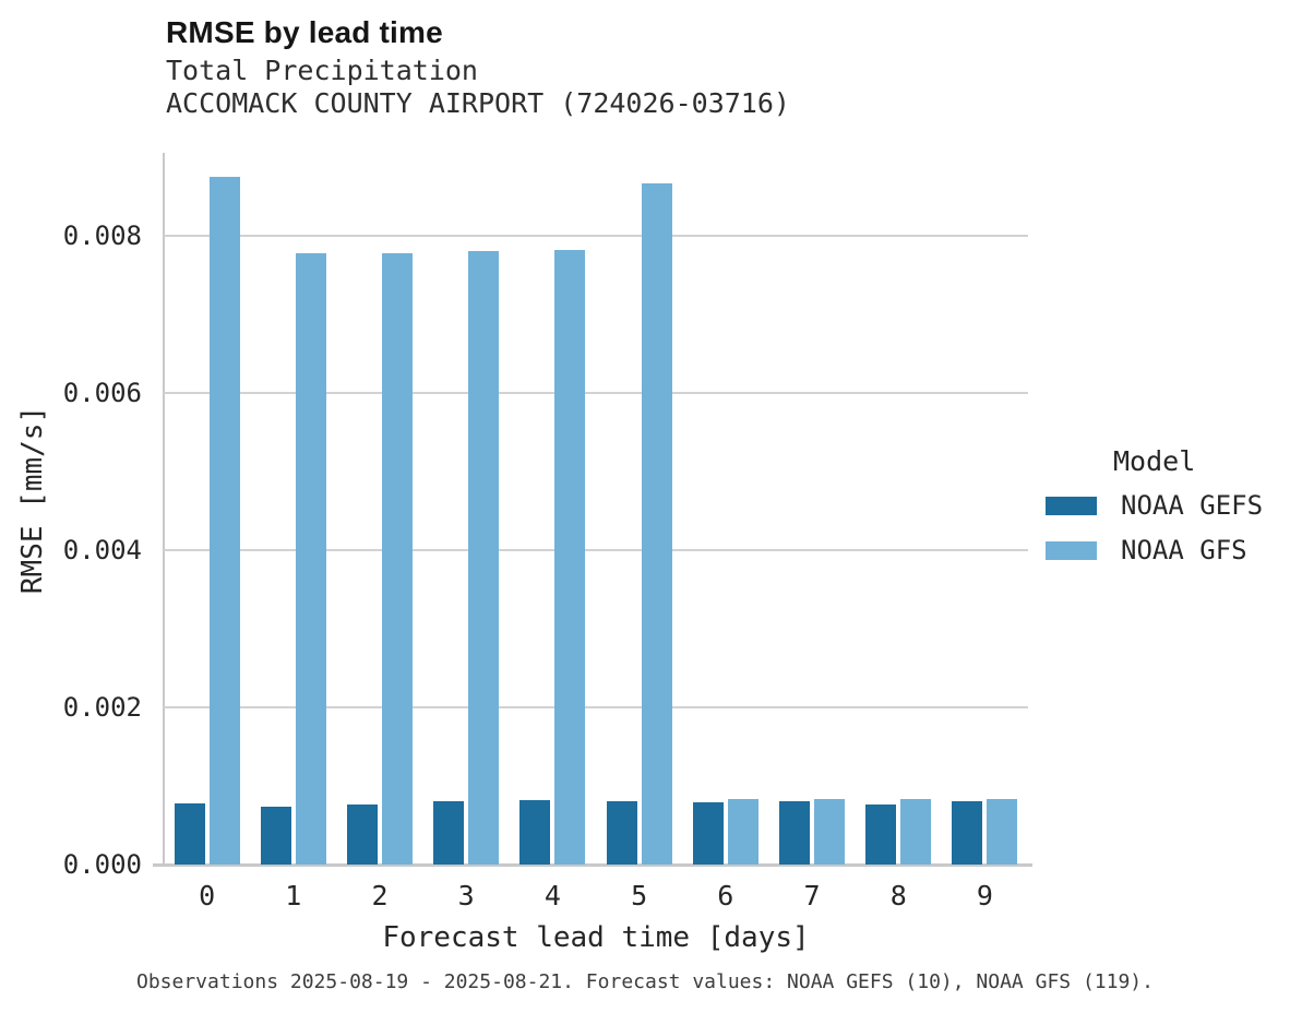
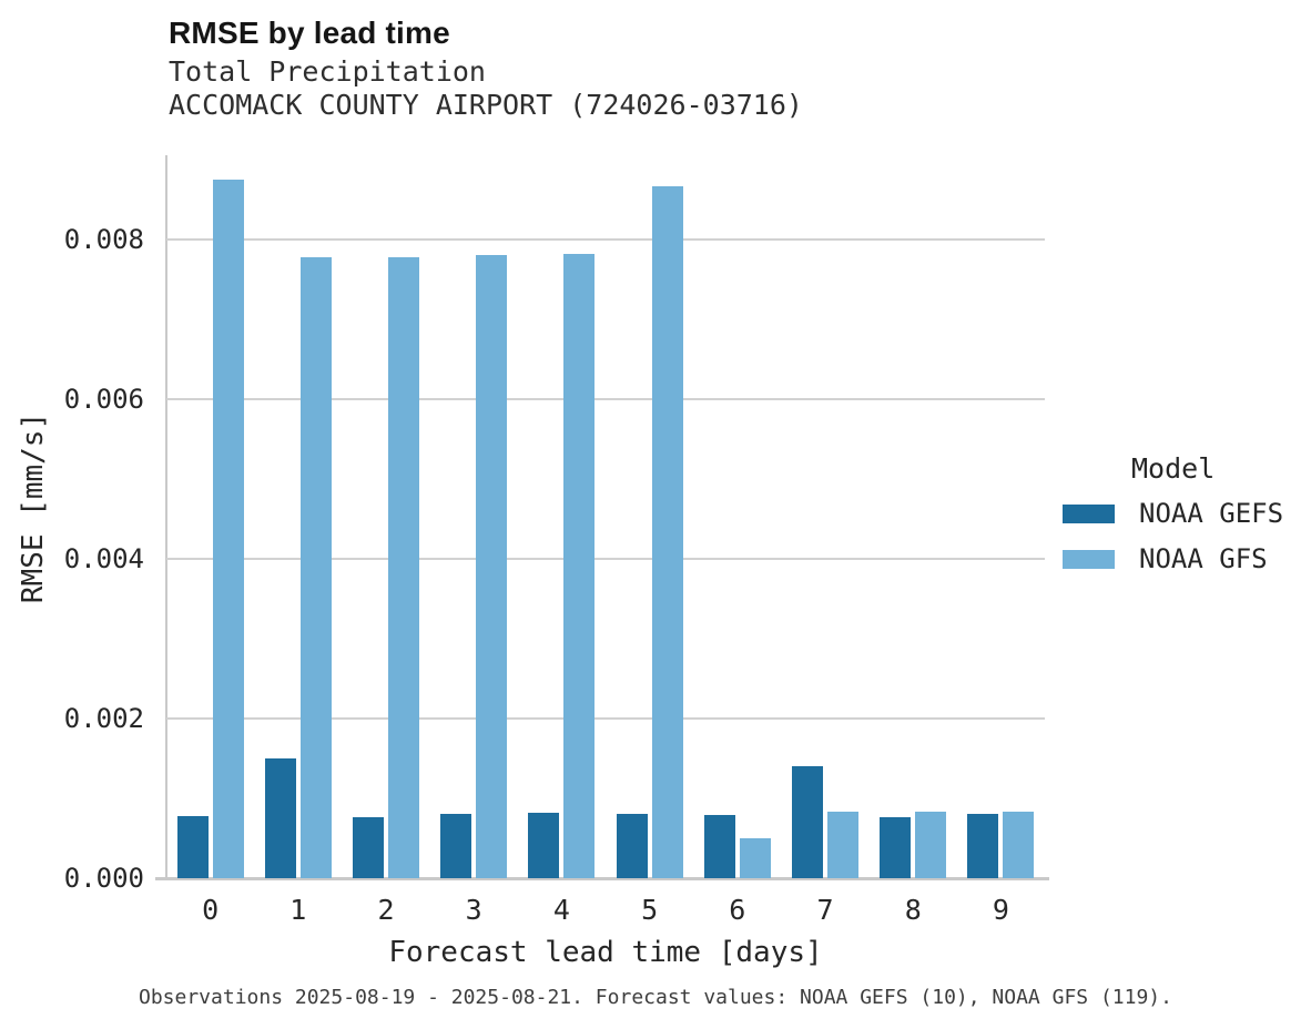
NOAA GEFS/1: 0.0007 -> 0.0015
NOAA GFS/6: 0.0008 -> 0.0005
NOAA GEFS/7: 0.0008 -> 0.0014
